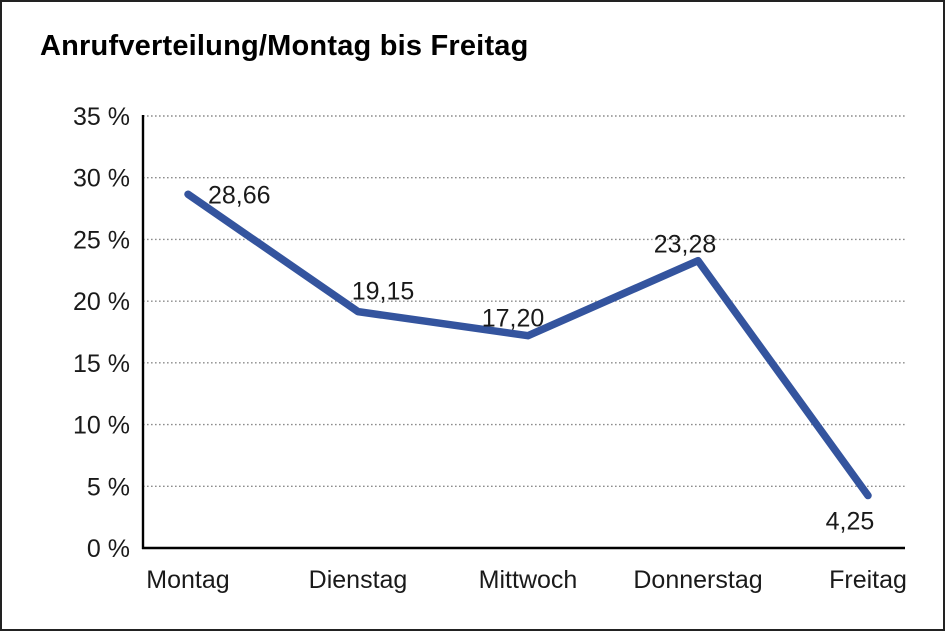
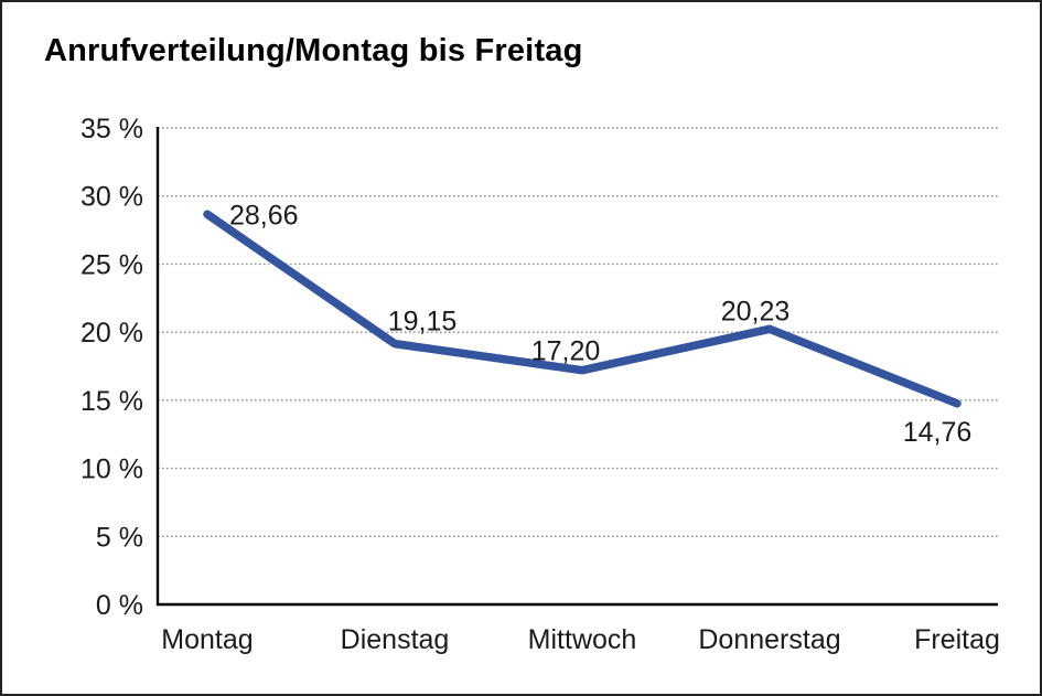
Donnerstag: 23,28 -> 20,23
Freitag: 4,25 -> 14,76
